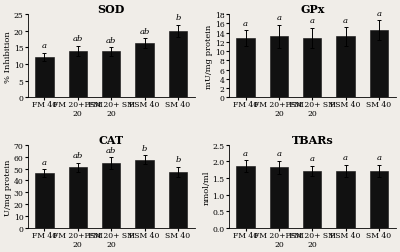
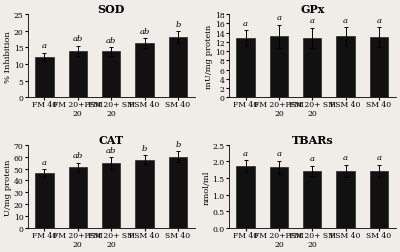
SOD/SM 40: 20.0 -> 18.0
GPx/SM 40: 14.5 -> 13.0
CAT/SM 40: 47 -> 60
